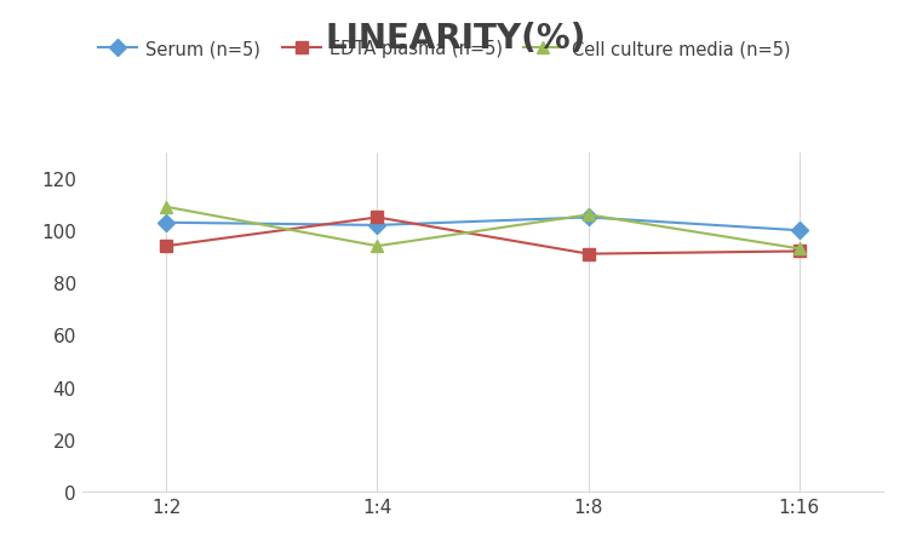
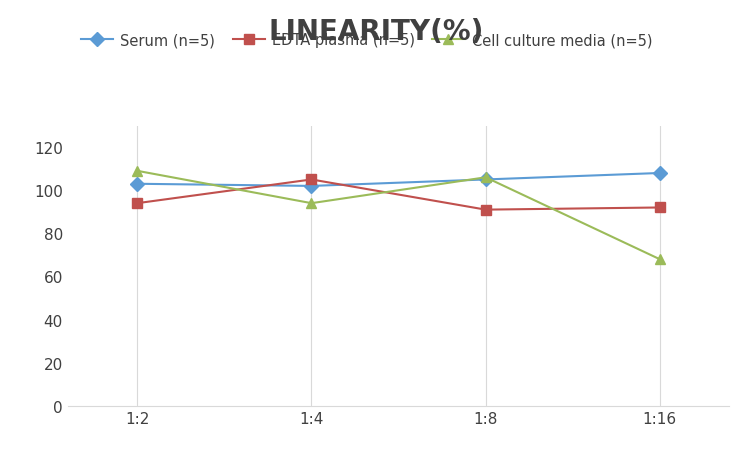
Serum (n=5)/1:16: 100 -> 108
Cell culture media (n=5)/1:16: 93 -> 68
